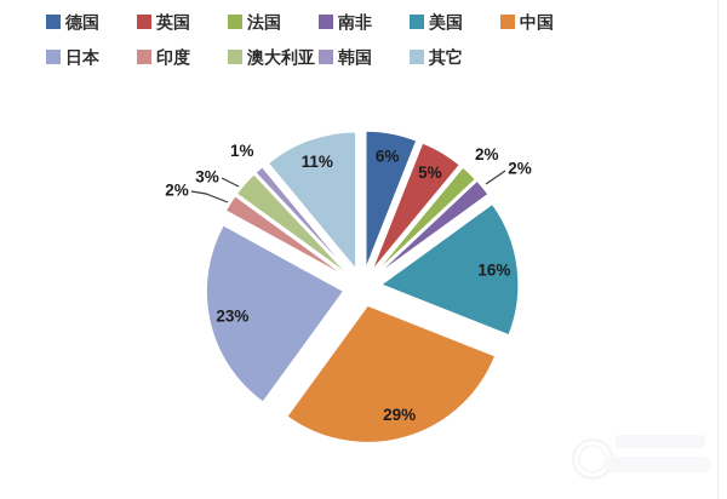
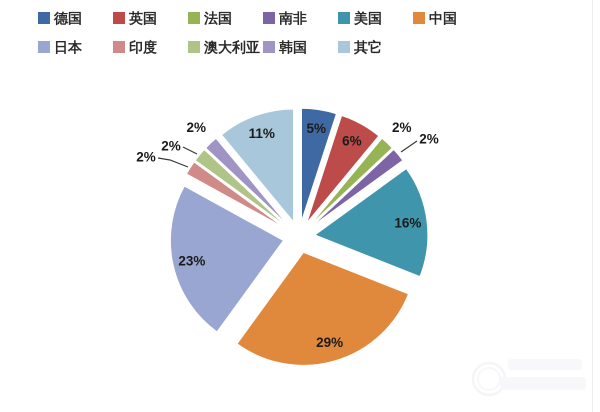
德国: 6% -> 5%
英国: 5% -> 6%
澳大利亚: 3% -> 2%
韩国: 1% -> 2%
